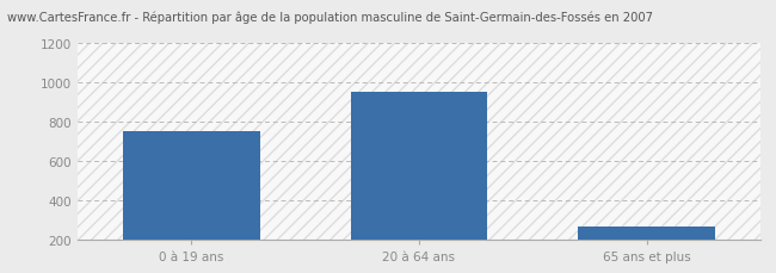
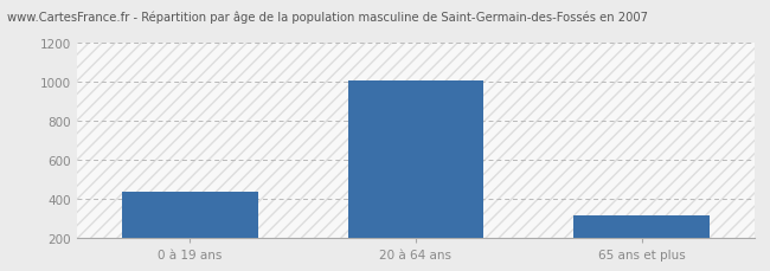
0 à 19 ans: 750 -> 440
20 à 64 ans: 950 -> 1000
65 ans et plus: 270 -> 320
